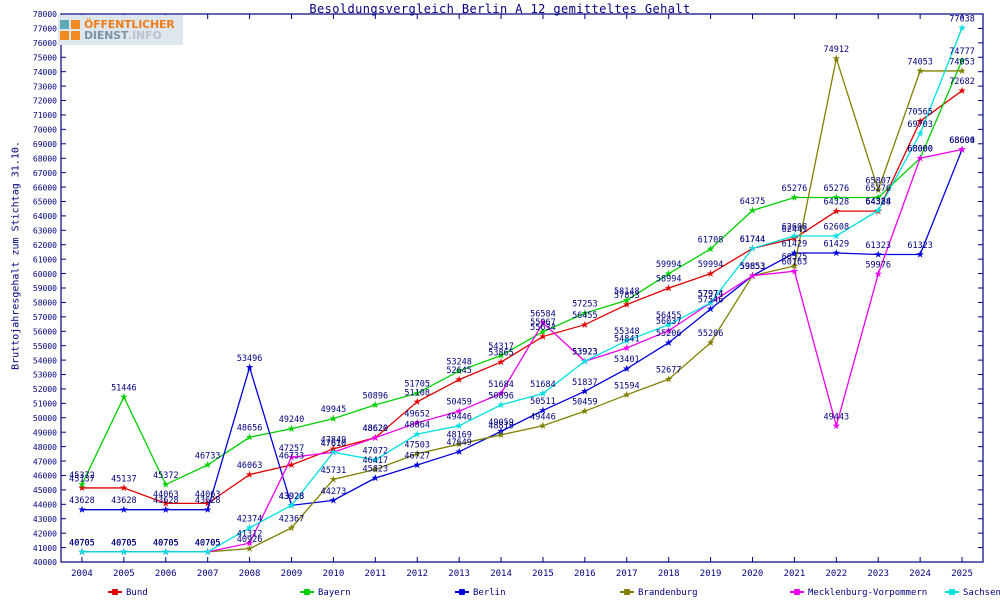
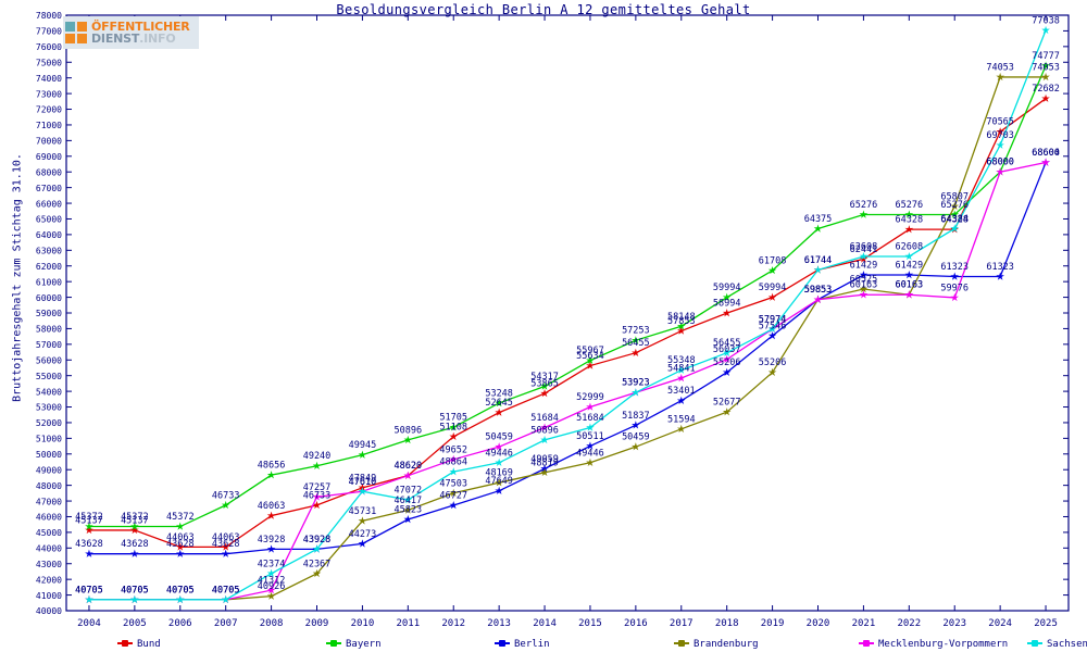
Bayern/2005: 51446 -> 45372
Berlin/2008: 53496 -> 43928
Mecklenburg-Vorpommern/2015: 56584 -> 52999
Brandenburg/2022: 74912 -> 60163
Mecklenburg-Vorpommern/2022: 49443 -> 60163
